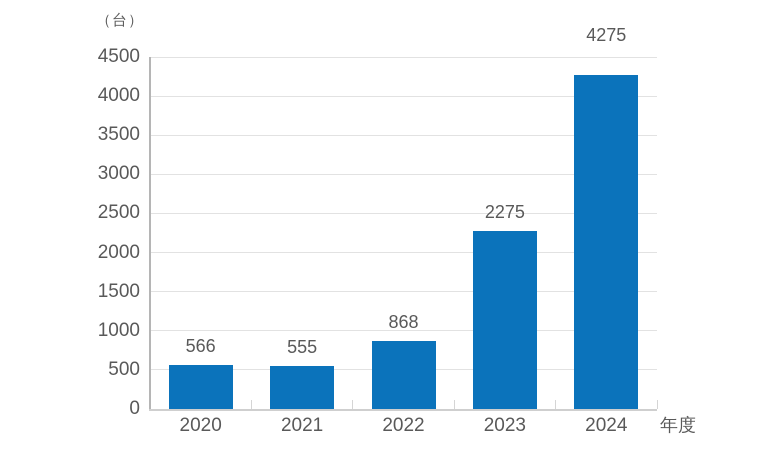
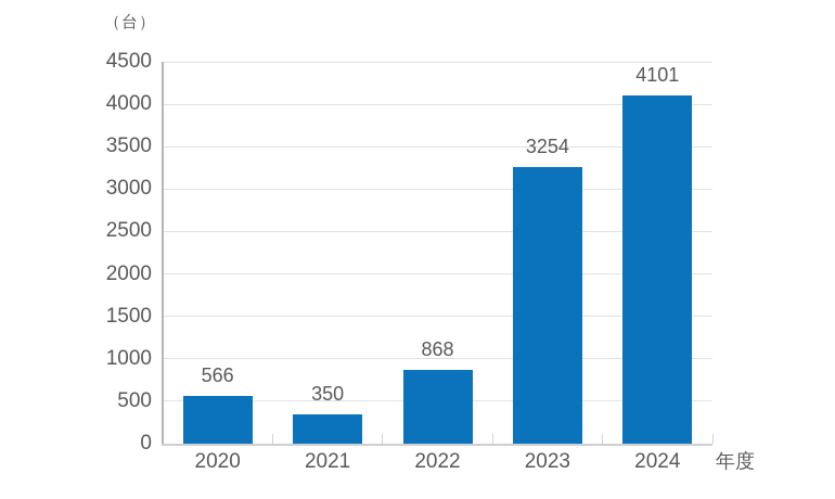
2021: 555 -> 350
2023: 2275 -> 3254
2024: 4275 -> 4101
